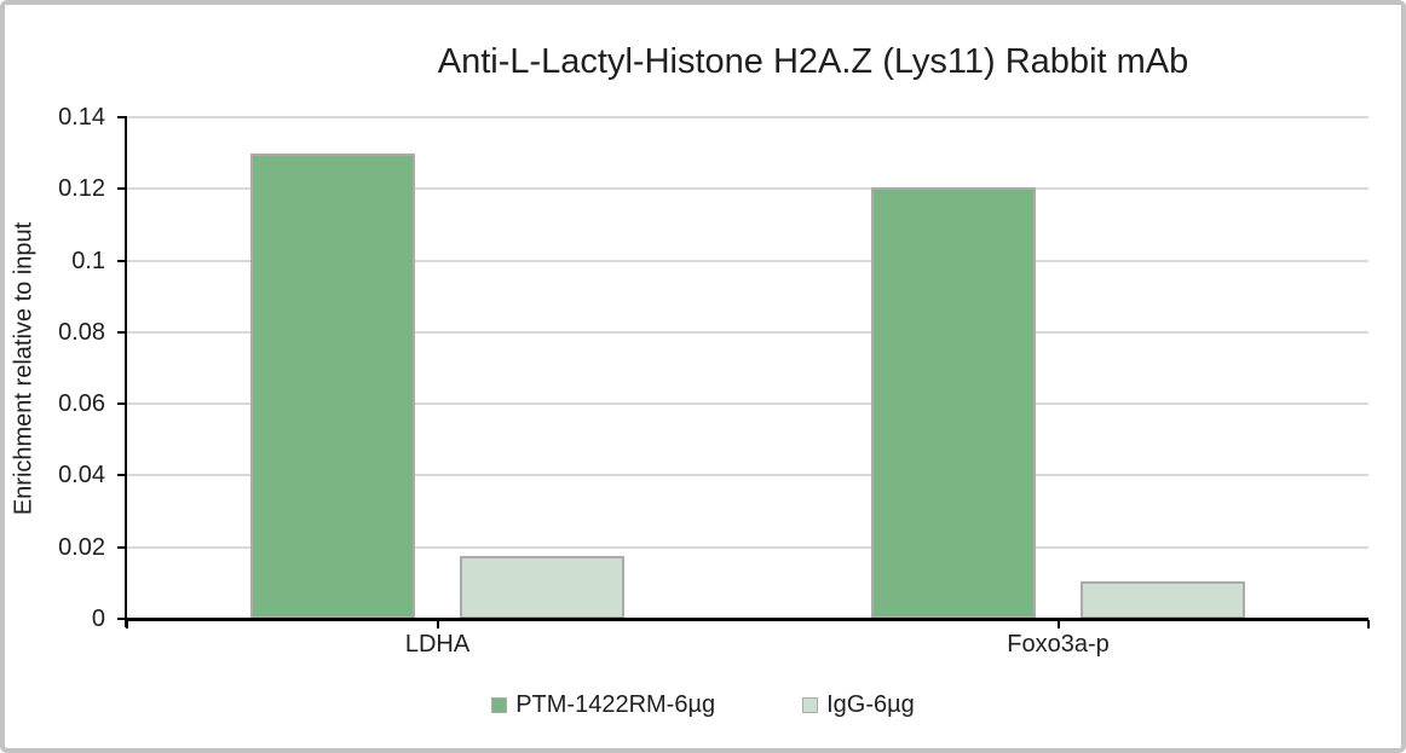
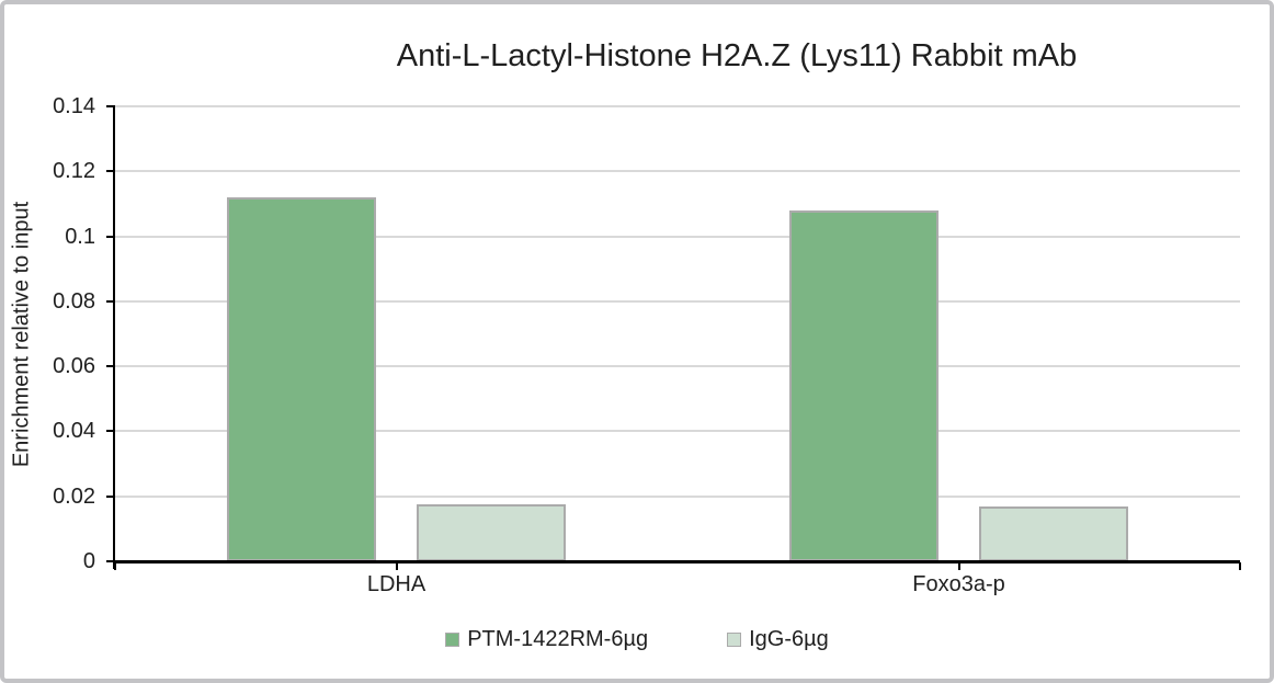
PTM-1422RM-6µg/LDHA: 0.130 -> 0.112
PTM-1422RM-6µg/Foxo3a-p: 0.120 -> 0.108
IgG-6µg/Foxo3a-p: 0.010 -> 0.017
